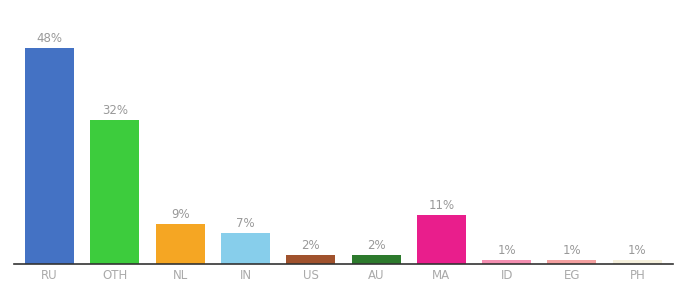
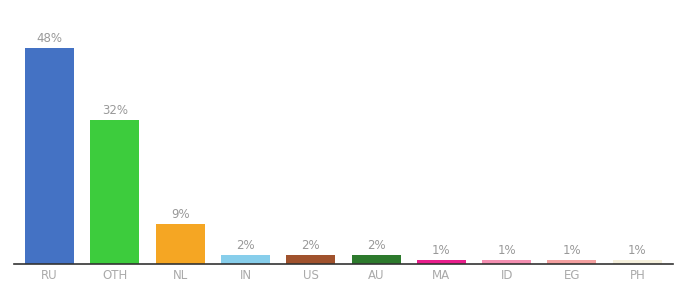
IN: 7% -> 2%
MA: 11% -> 1%
